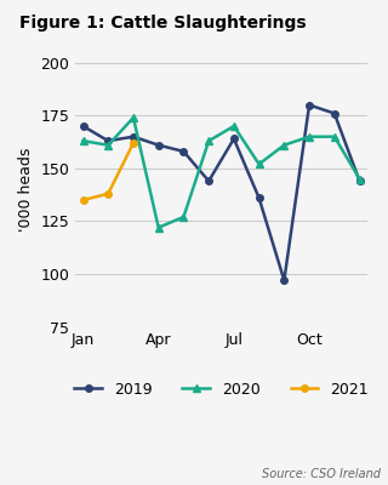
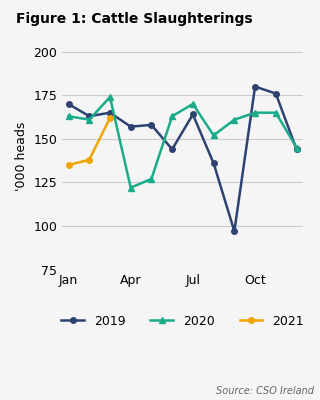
2019/Apr: 161 -> 157
